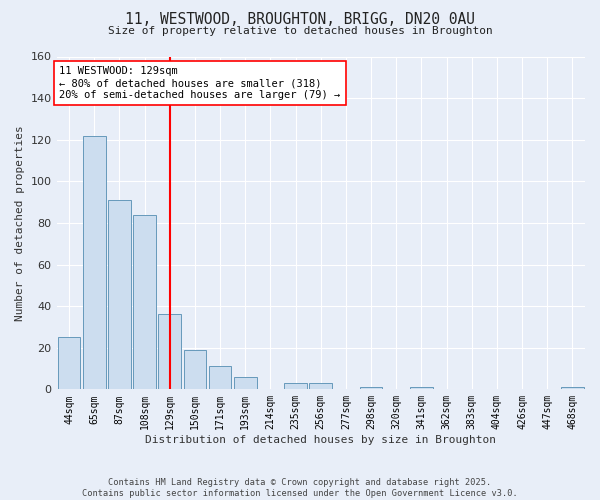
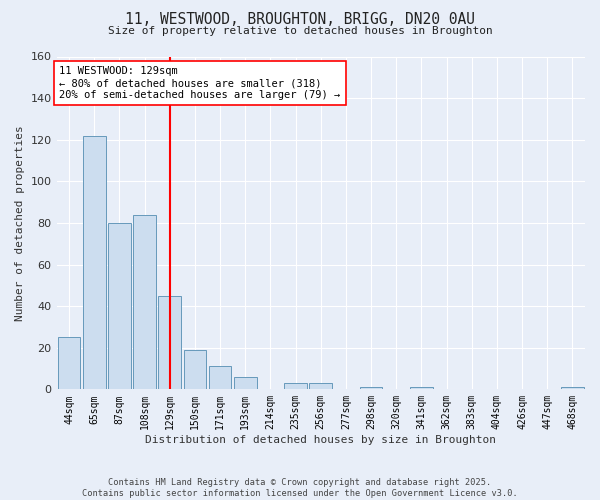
87sqm: 91 -> 80
129sqm: 36 -> 45
